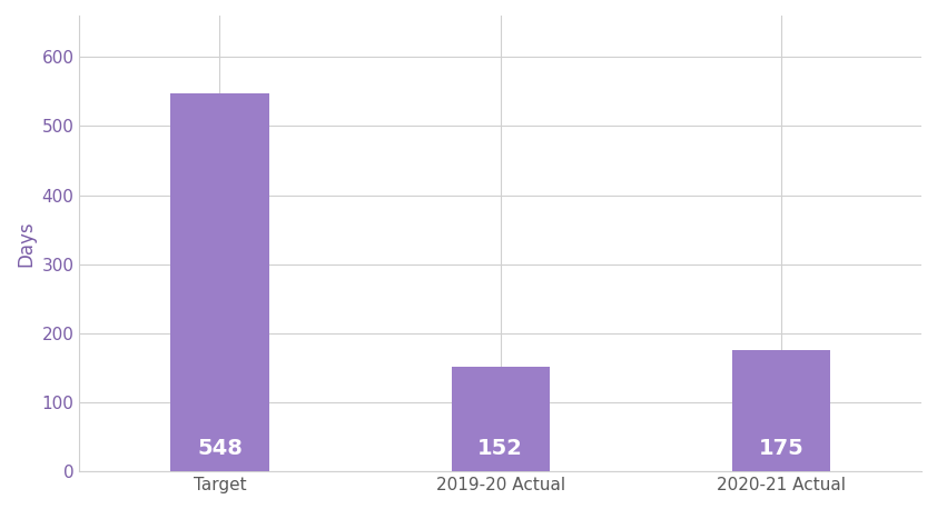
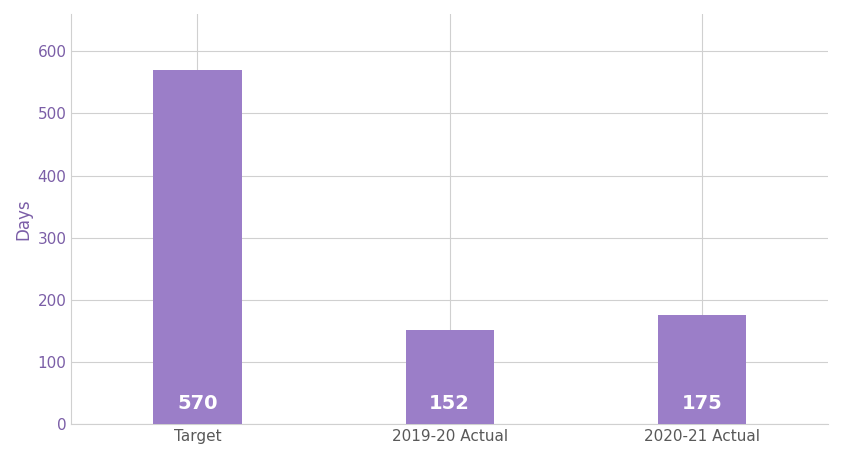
Target: 548 -> 570
